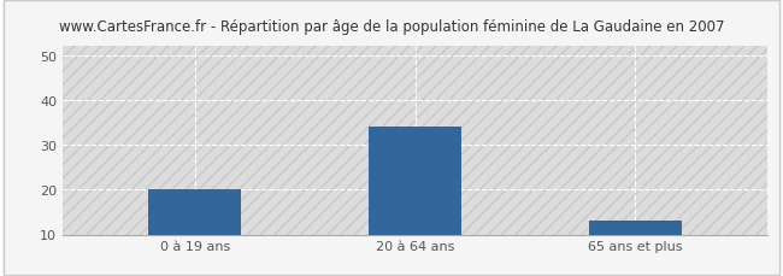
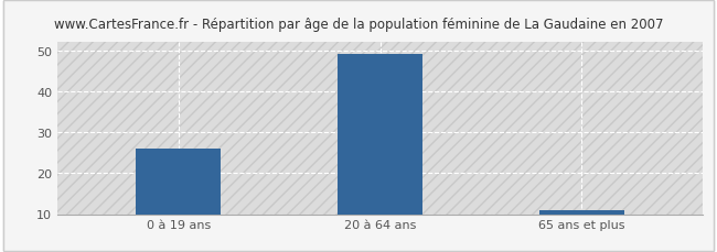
0 à 19 ans: 20 -> 26
20 à 64 ans: 34 -> 49
65 ans et plus: 13 -> 11
